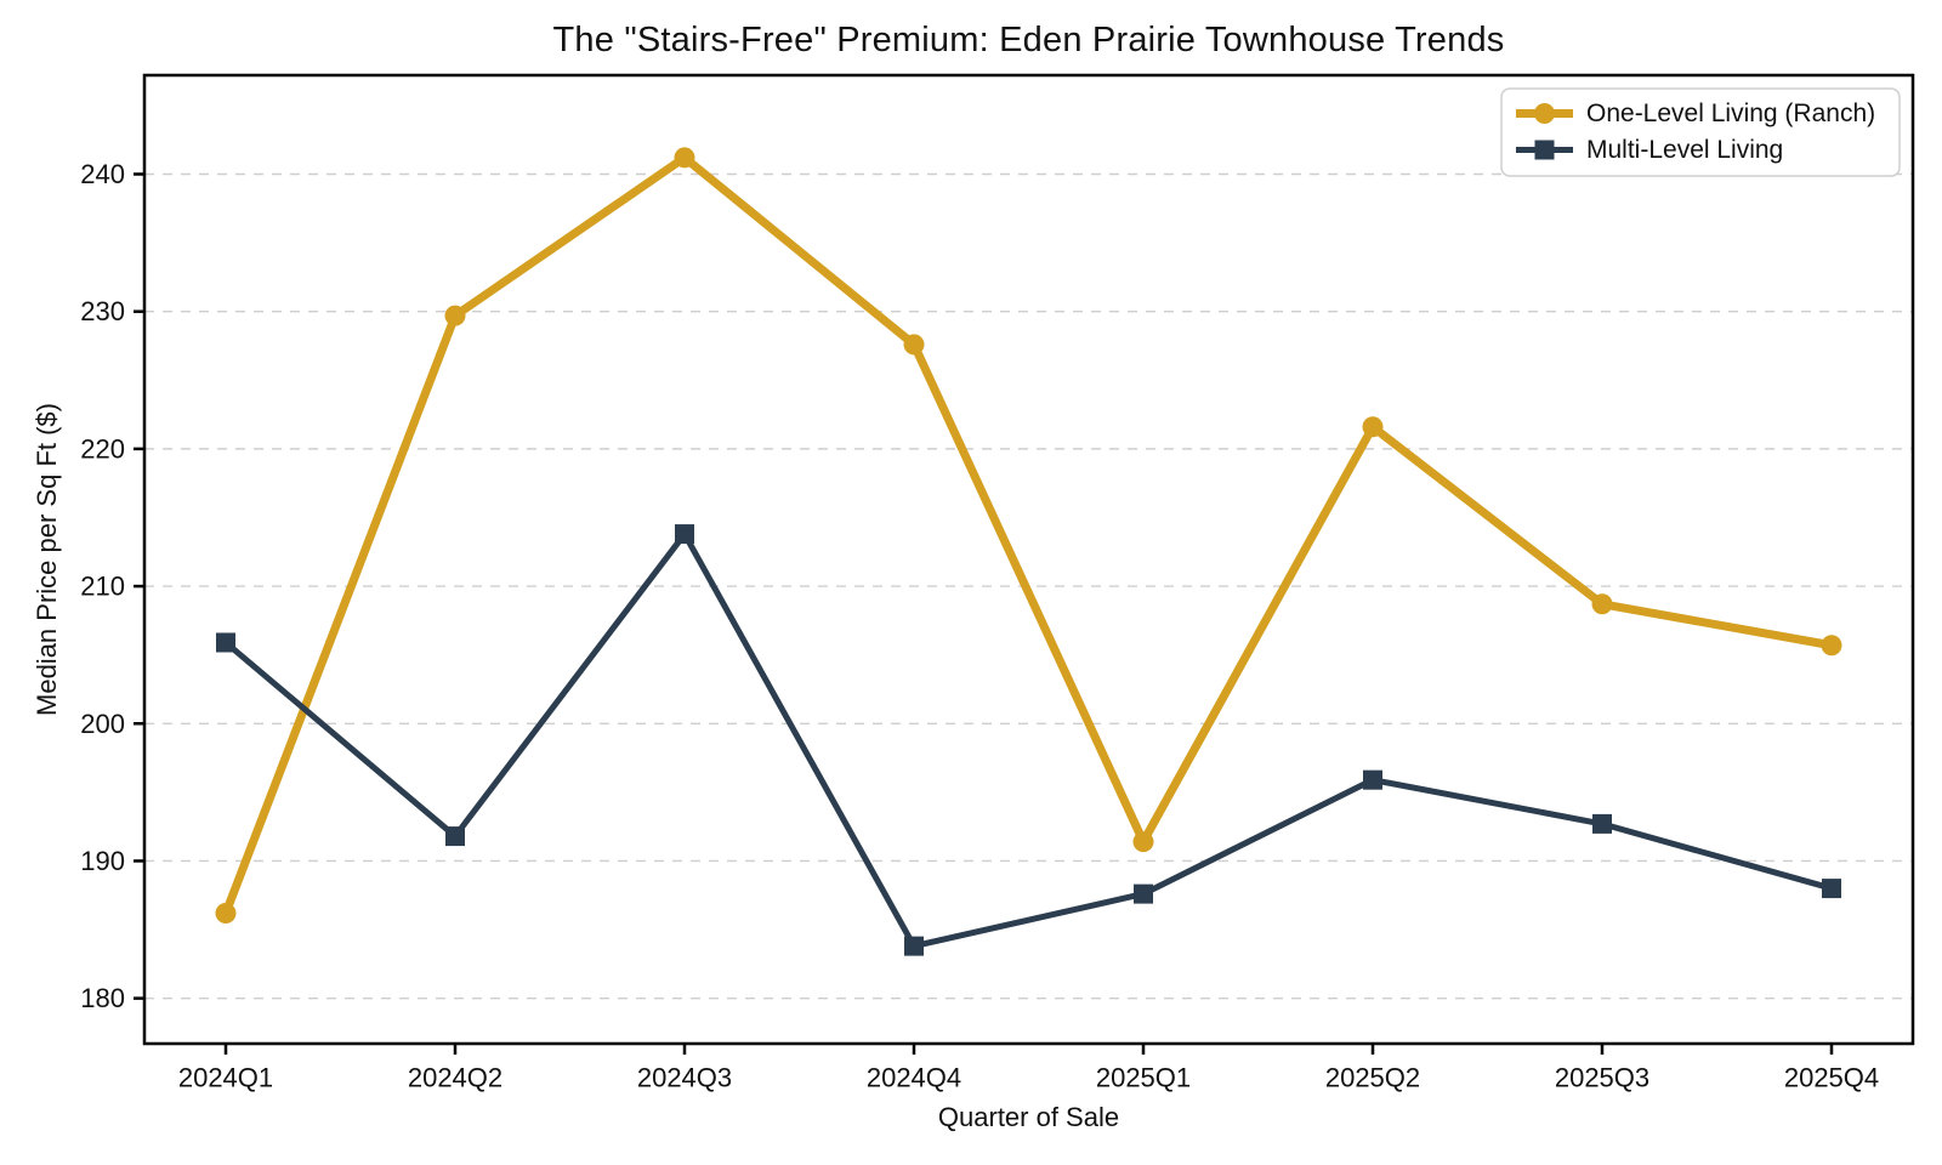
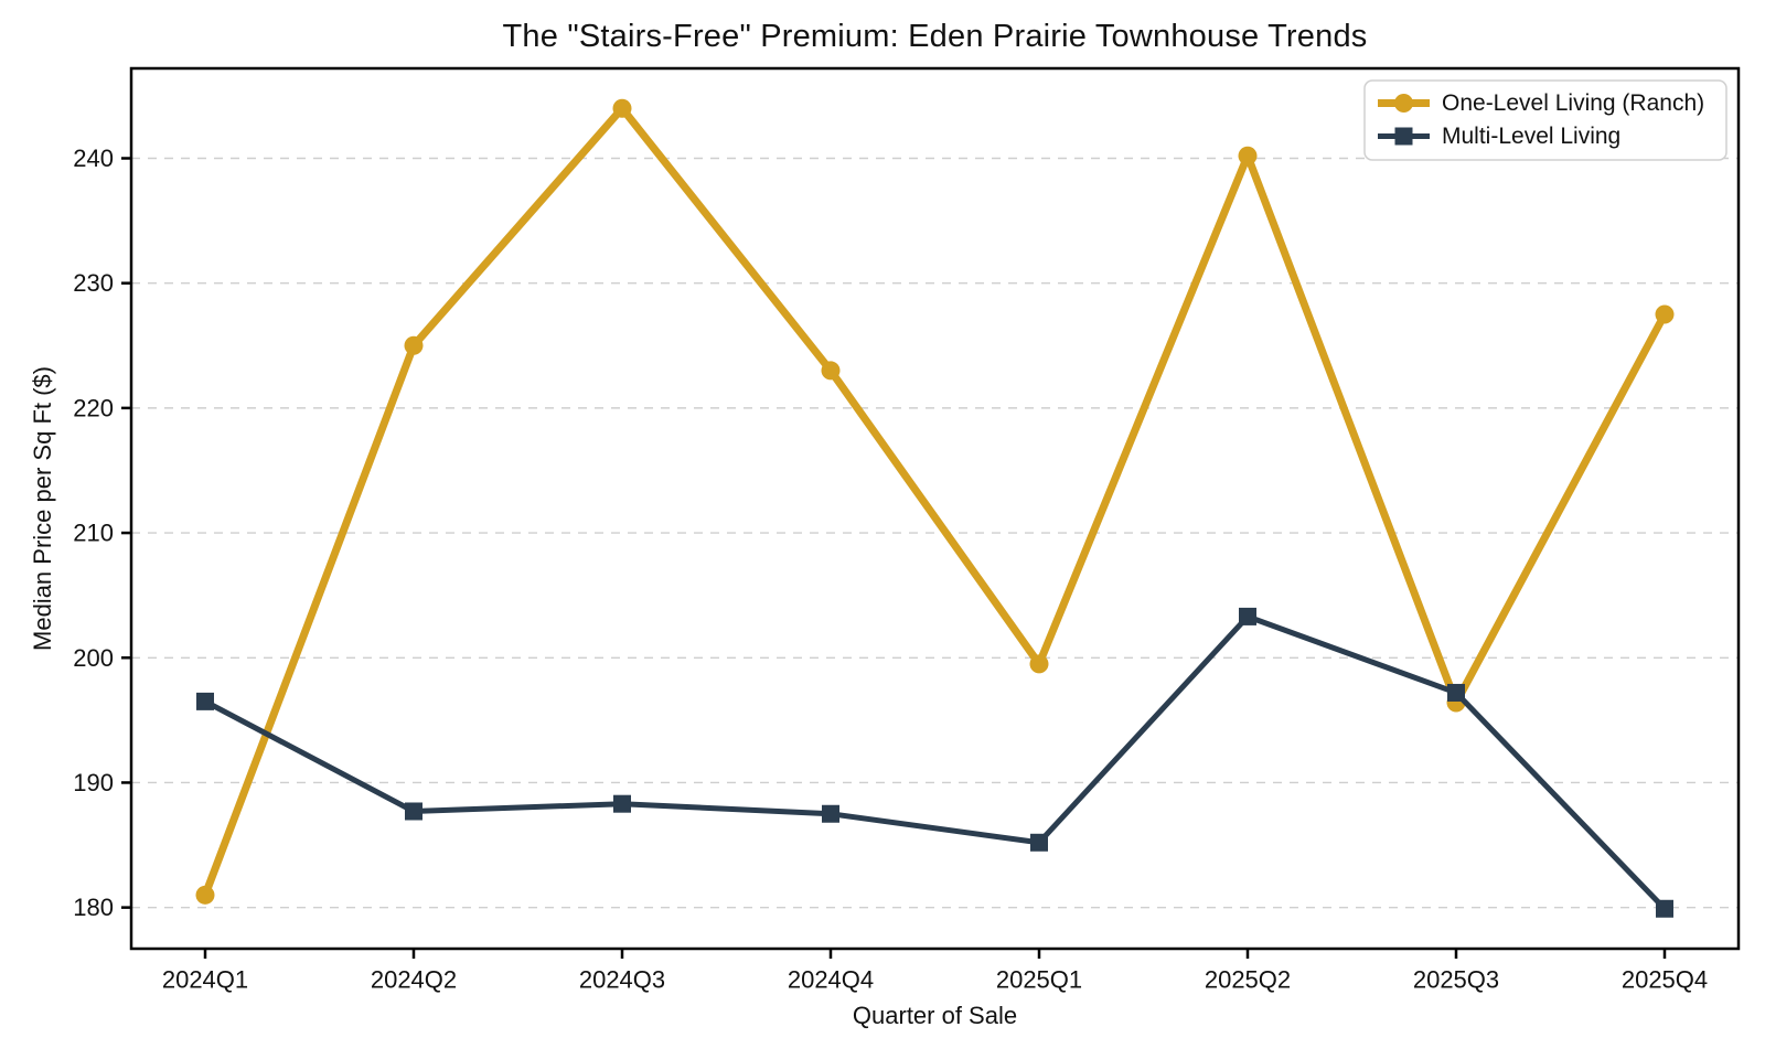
One-Level Living (Ranch)/2024Q1: 186.2 -> 181.0
Multi-Level Living/2024Q1: 205.9 -> 196.5
One-Level Living (Ranch)/2024Q2: 229.7 -> 225.0
Multi-Level Living/2024Q2: 191.8 -> 187.7
One-Level Living (Ranch)/2024Q3: 241.2 -> 244.0
Multi-Level Living/2024Q3: 213.8 -> 188.3
One-Level Living (Ranch)/2024Q4: 227.6 -> 223.0
Multi-Level Living/2024Q4: 183.8 -> 187.5
One-Level Living (Ranch)/2025Q1: 191.4 -> 199.5
Multi-Level Living/2025Q1: 187.6 -> 185.2
One-Level Living (Ranch)/2025Q2: 221.6 -> 240.2
Multi-Level Living/2025Q2: 195.9 -> 203.3
One-Level Living (Ranch)/2025Q3: 208.7 -> 196.4
Multi-Level Living/2025Q3: 192.7 -> 197.2
One-Level Living (Ranch)/2025Q4: 205.7 -> 227.5
Multi-Level Living/2025Q4: 188.0 -> 179.9
